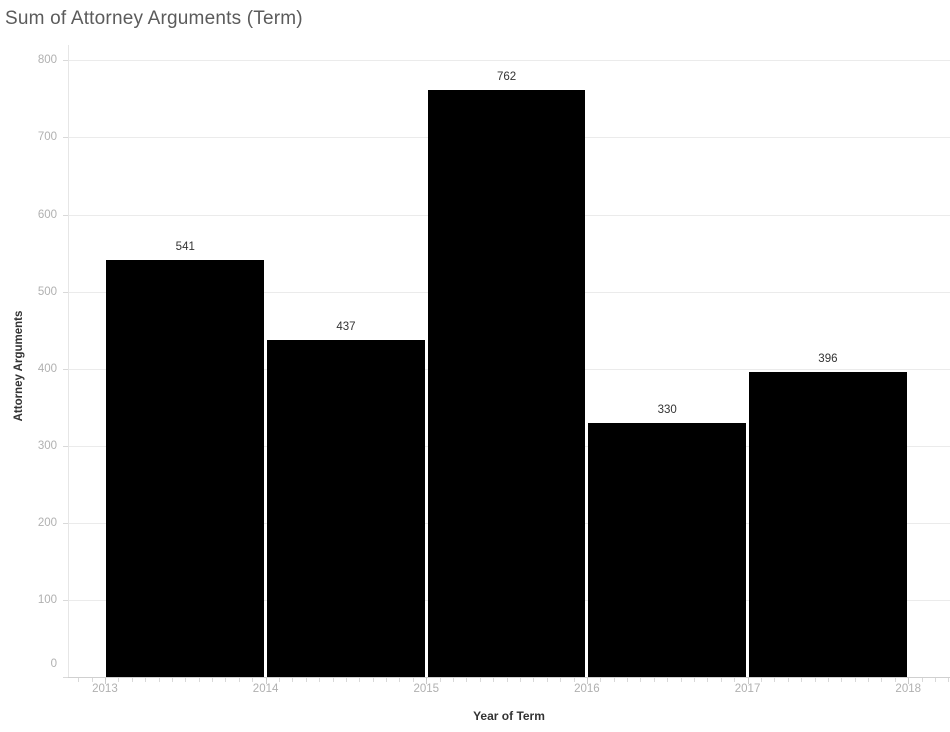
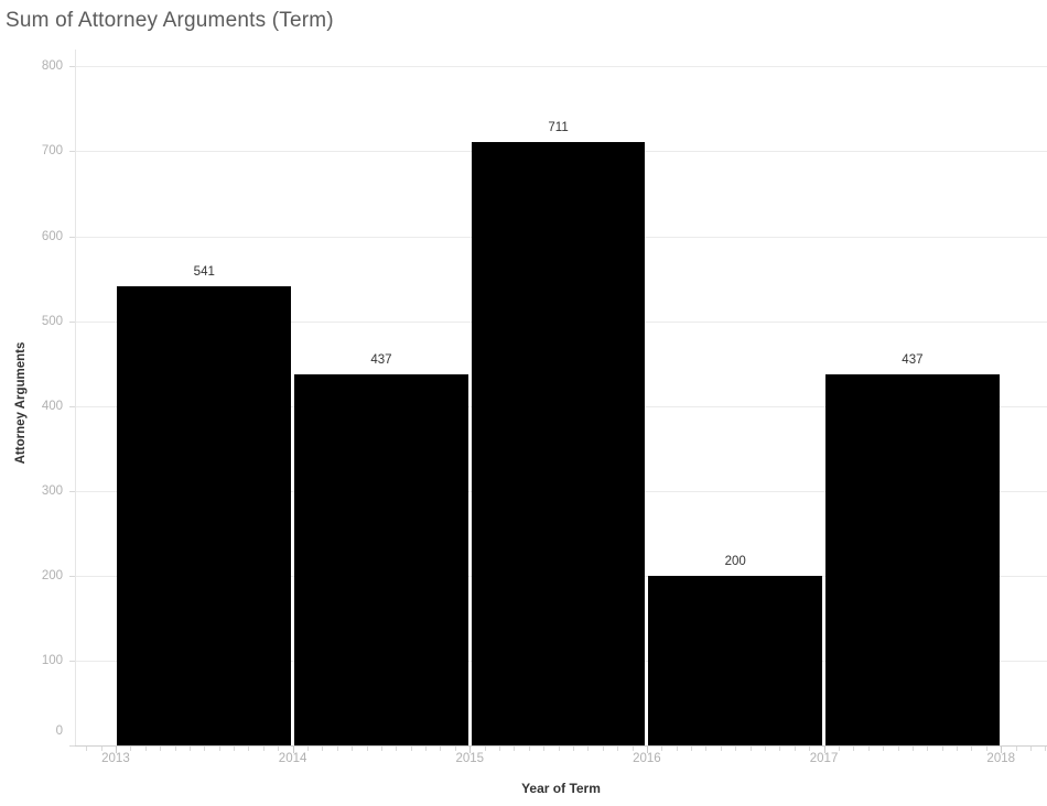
2015: 762 -> 711
2016: 330 -> 200
2017: 396 -> 437
